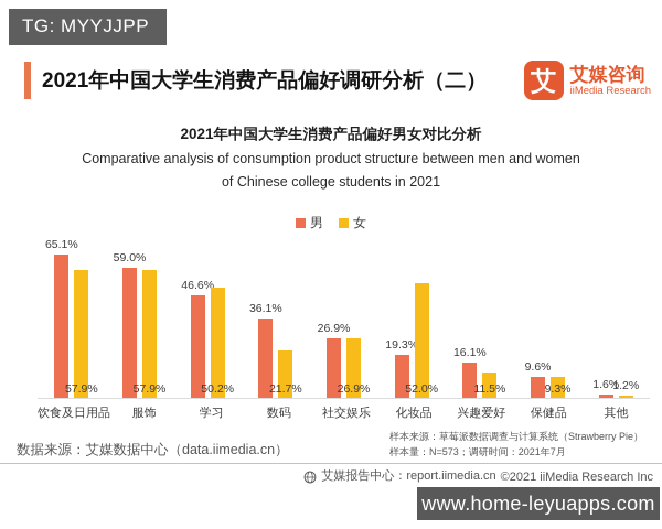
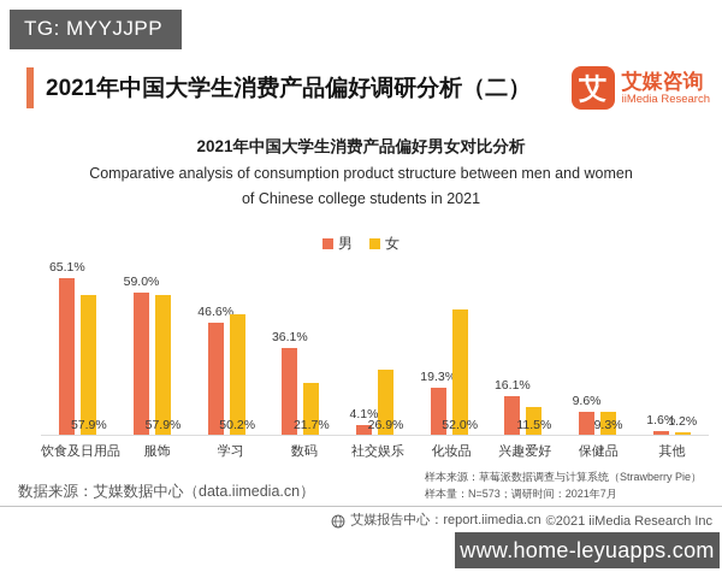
男/社交娱乐: 26.9% -> 4.1%
